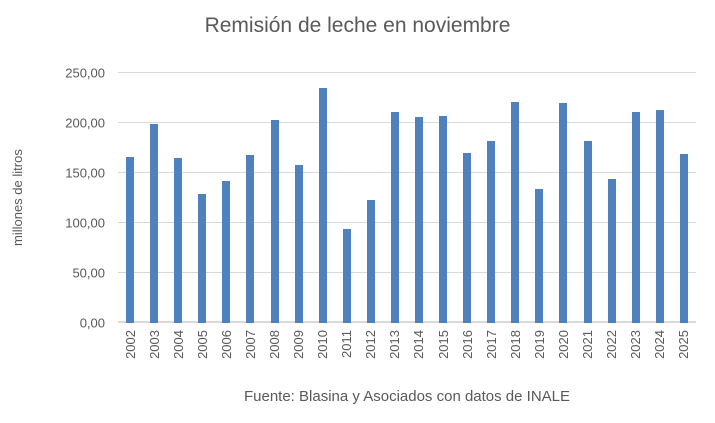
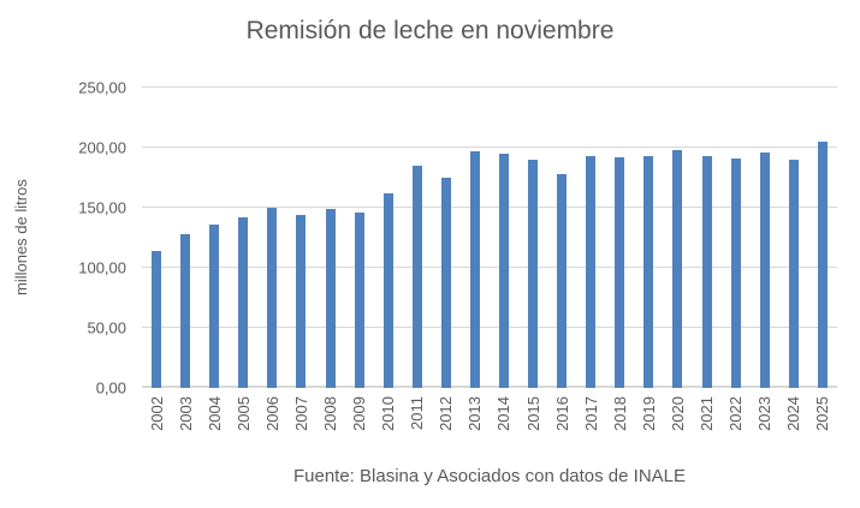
2002: 166 -> 114
2003: 199 -> 128
2004: 165 -> 136
2005: 129 -> 142
2006: 142 -> 150
2007: 168 -> 144
2008: 203 -> 149
2009: 158 -> 146
2010: 235 -> 162
2011: 94 -> 185
2012: 123 -> 175
2013: 211 -> 197
2014: 206 -> 195
2015: 207 -> 190
2016: 170 -> 178
2017: 182 -> 193
2018: 221 -> 192
2019: 134 -> 193
2020: 220 -> 198
2021: 182 -> 193
2022: 144 -> 191
2023: 211 -> 196
2024: 213 -> 190
2025: 169 -> 205
